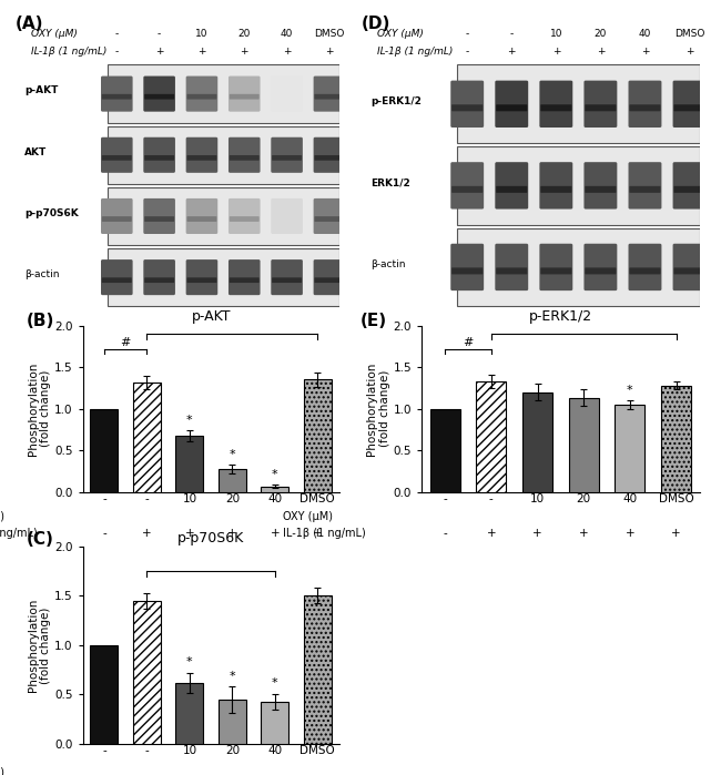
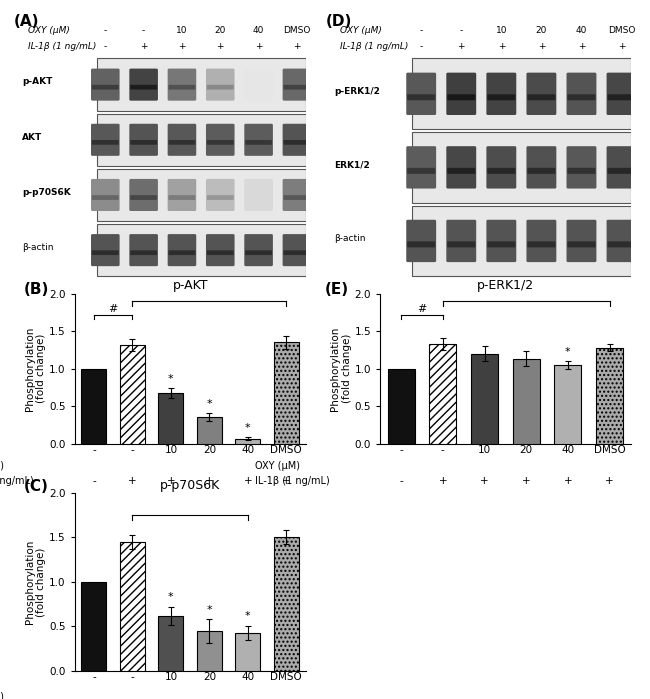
p-AKT/20: 0.28 -> 0.36
